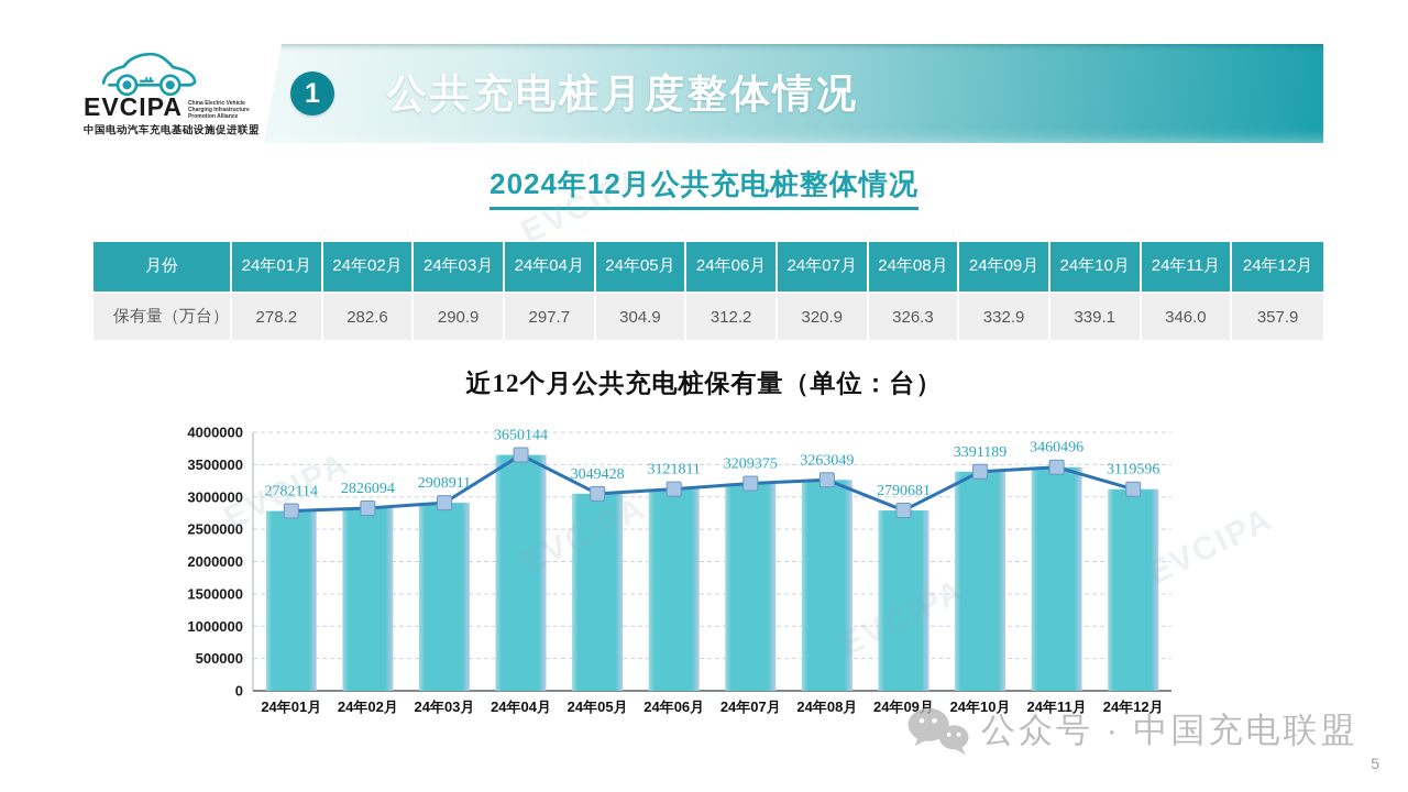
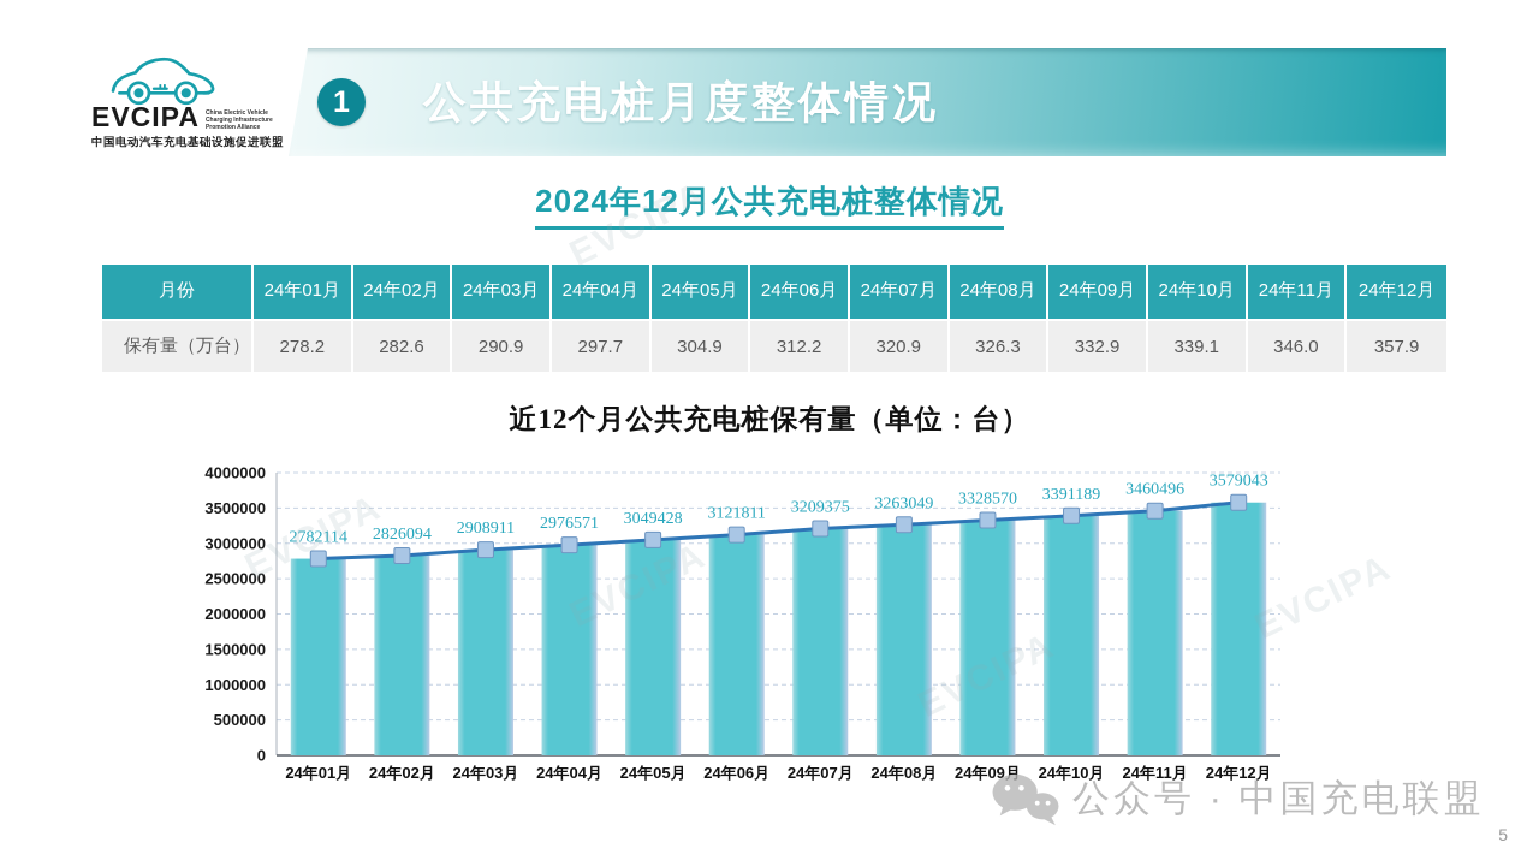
24年04月: 3650144 -> 2976571
24年09月: 2790681 -> 3328570
24年12月: 3119596 -> 3579043
